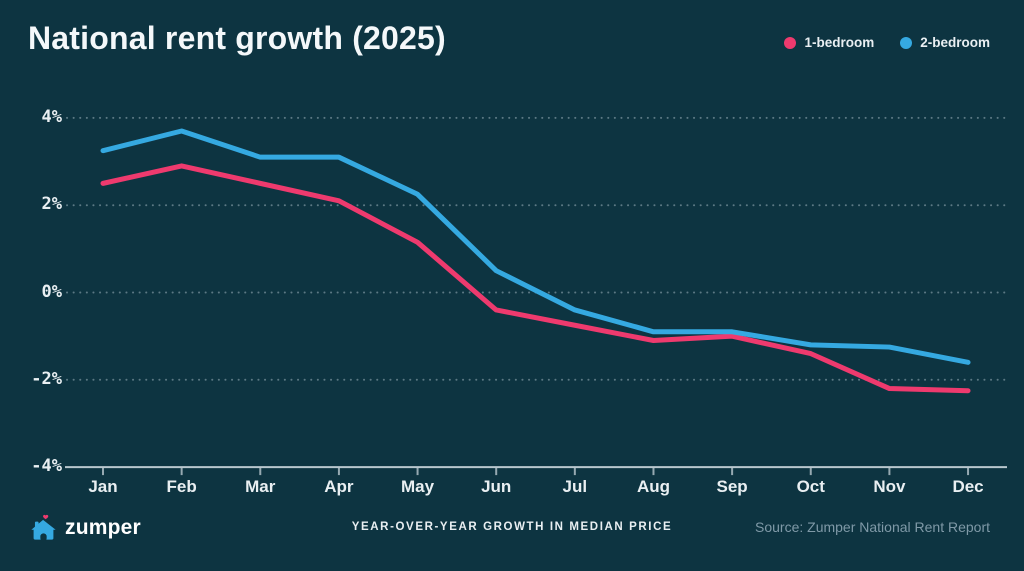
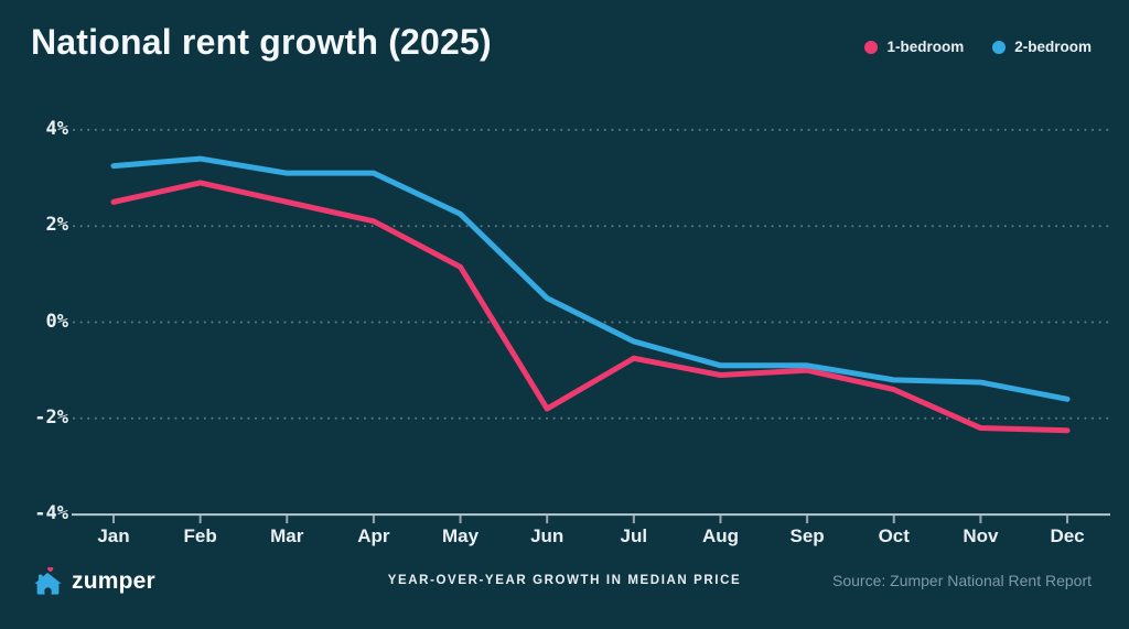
2-bedroom/Feb: 3.7% -> 3.4%
1-bedroom/Jun: -0.4% -> -1.8%
